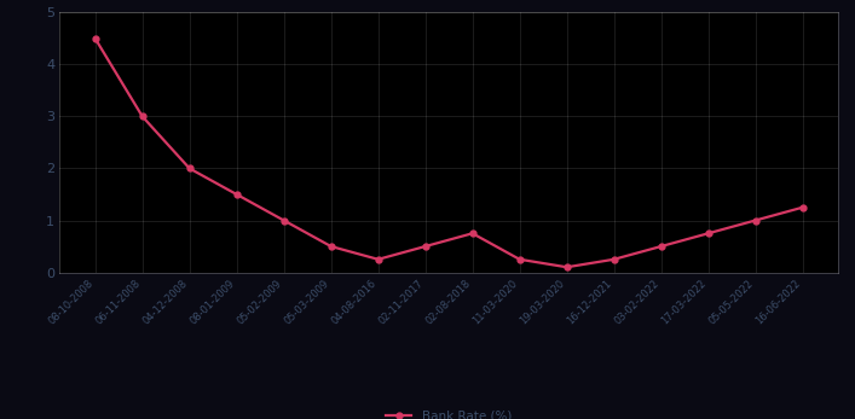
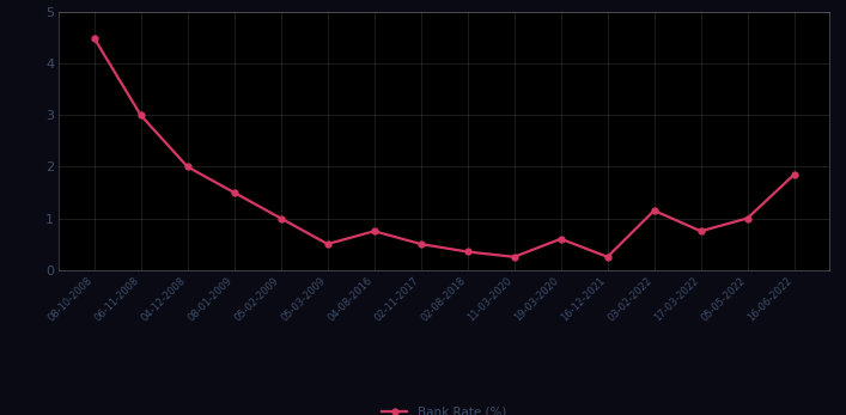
04-08-2016: 0.25 -> 0.75
02-08-2018: 0.75 -> 0.35
19-03-2020: 0.10 -> 0.60
03-02-2022: 0.50 -> 1.15
16-06-2022: 1.25 -> 1.85
